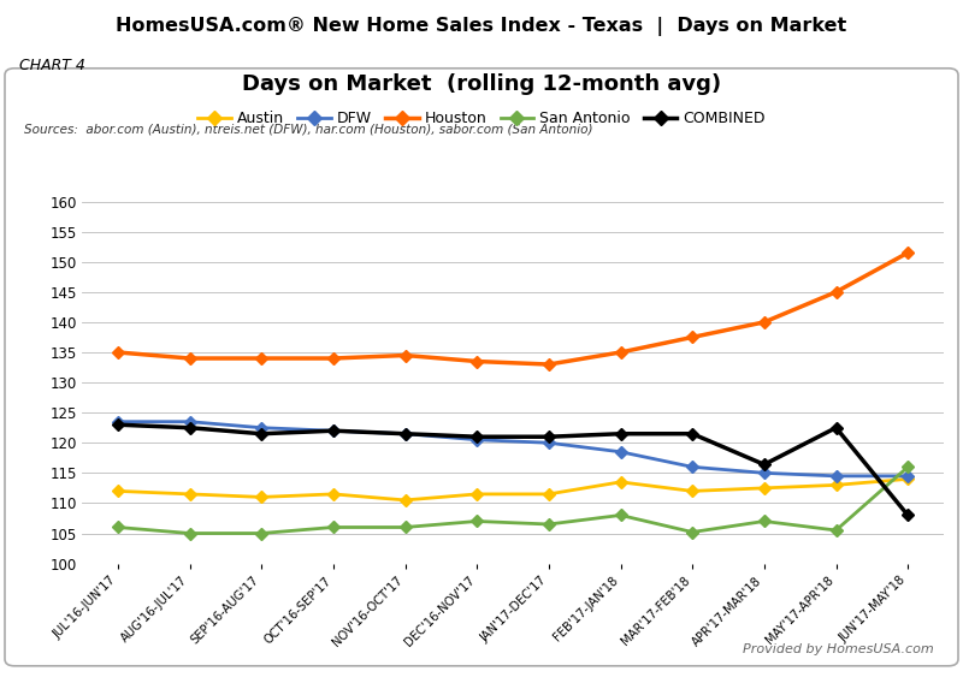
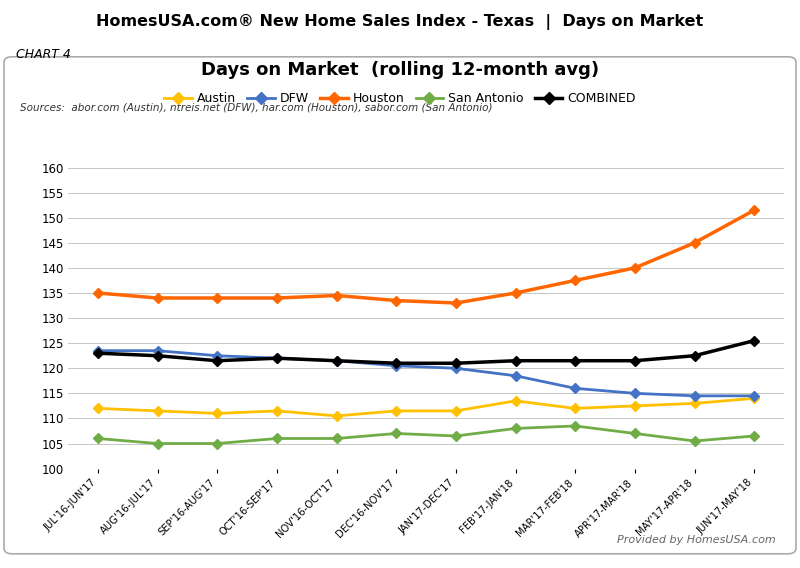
San Antonio/MAR'17-FEB'18: 105.2 -> 108.5
COMBINED/APR'17-MAR'18: 116.4 -> 121.5
San Antonio/JUN'17-MAY'18: 116.0 -> 106.5
COMBINED/JUN'17-MAY'18: 108.0 -> 125.5
